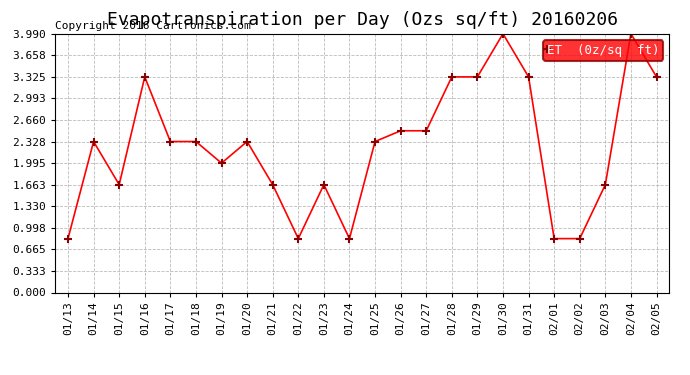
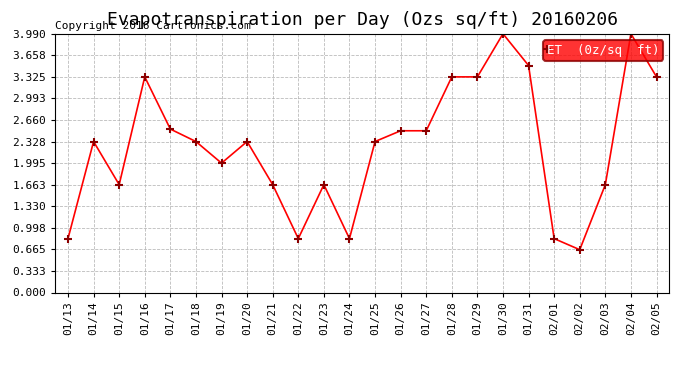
01/17: 2.33 -> 2.52
01/31: 3.33 -> 3.50
02/02: 0.83 -> 0.66
